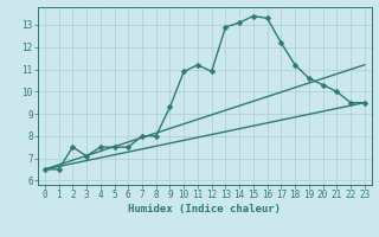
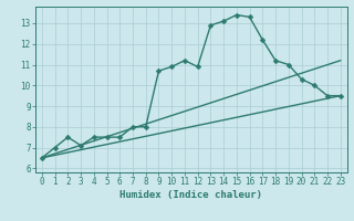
1: 6.5 -> 7.0
9: 9.3 -> 10.7
19: 10.6 -> 11.0
